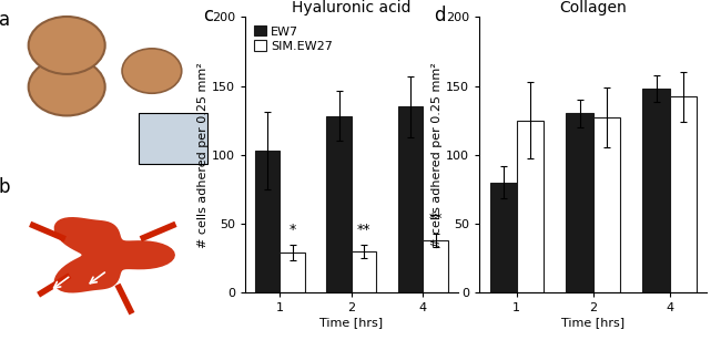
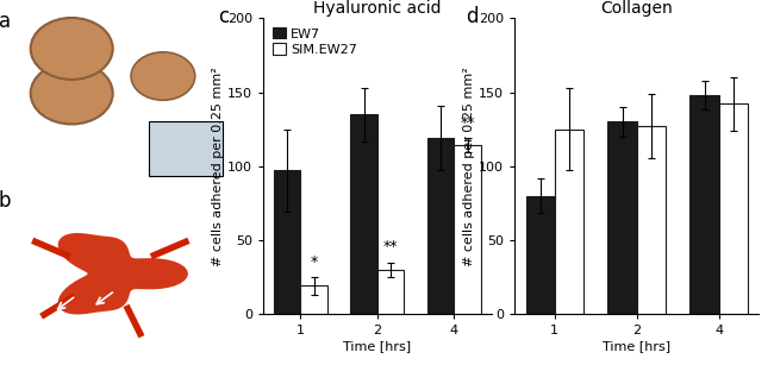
Hyaluronic acid/EW7/1: 103 -> 97
Hyaluronic acid/SIM.EW27/1: 29 -> 19
Hyaluronic acid/EW7/2: 128 -> 135
Hyaluronic acid/EW7/4: 135 -> 119
Hyaluronic acid/SIM.EW27/4: 38 -> 114
